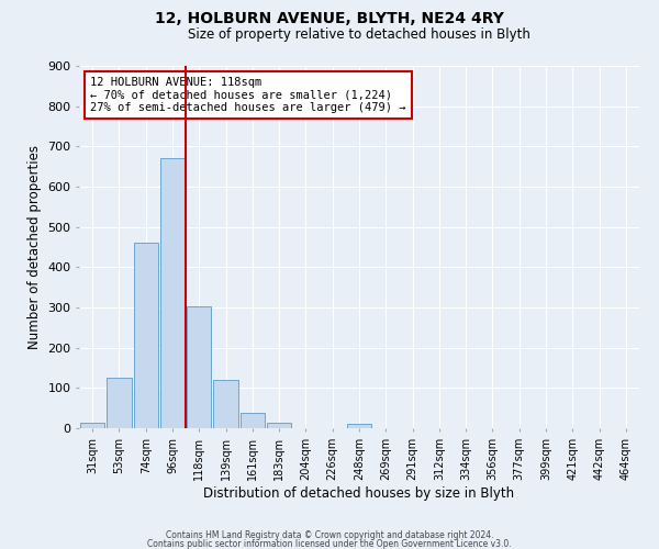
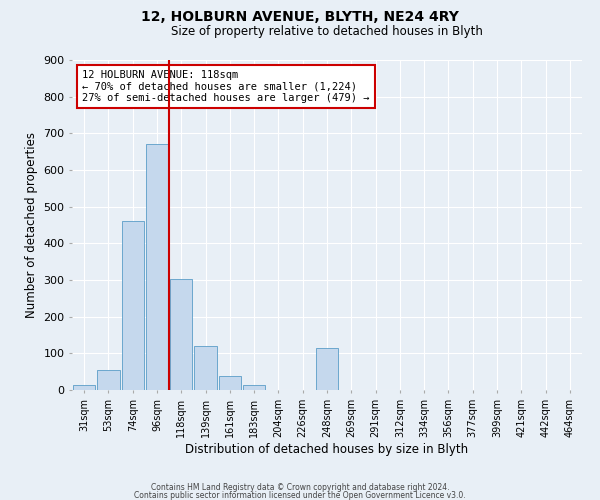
53sqm: 125 -> 55
248sqm: 10 -> 115
